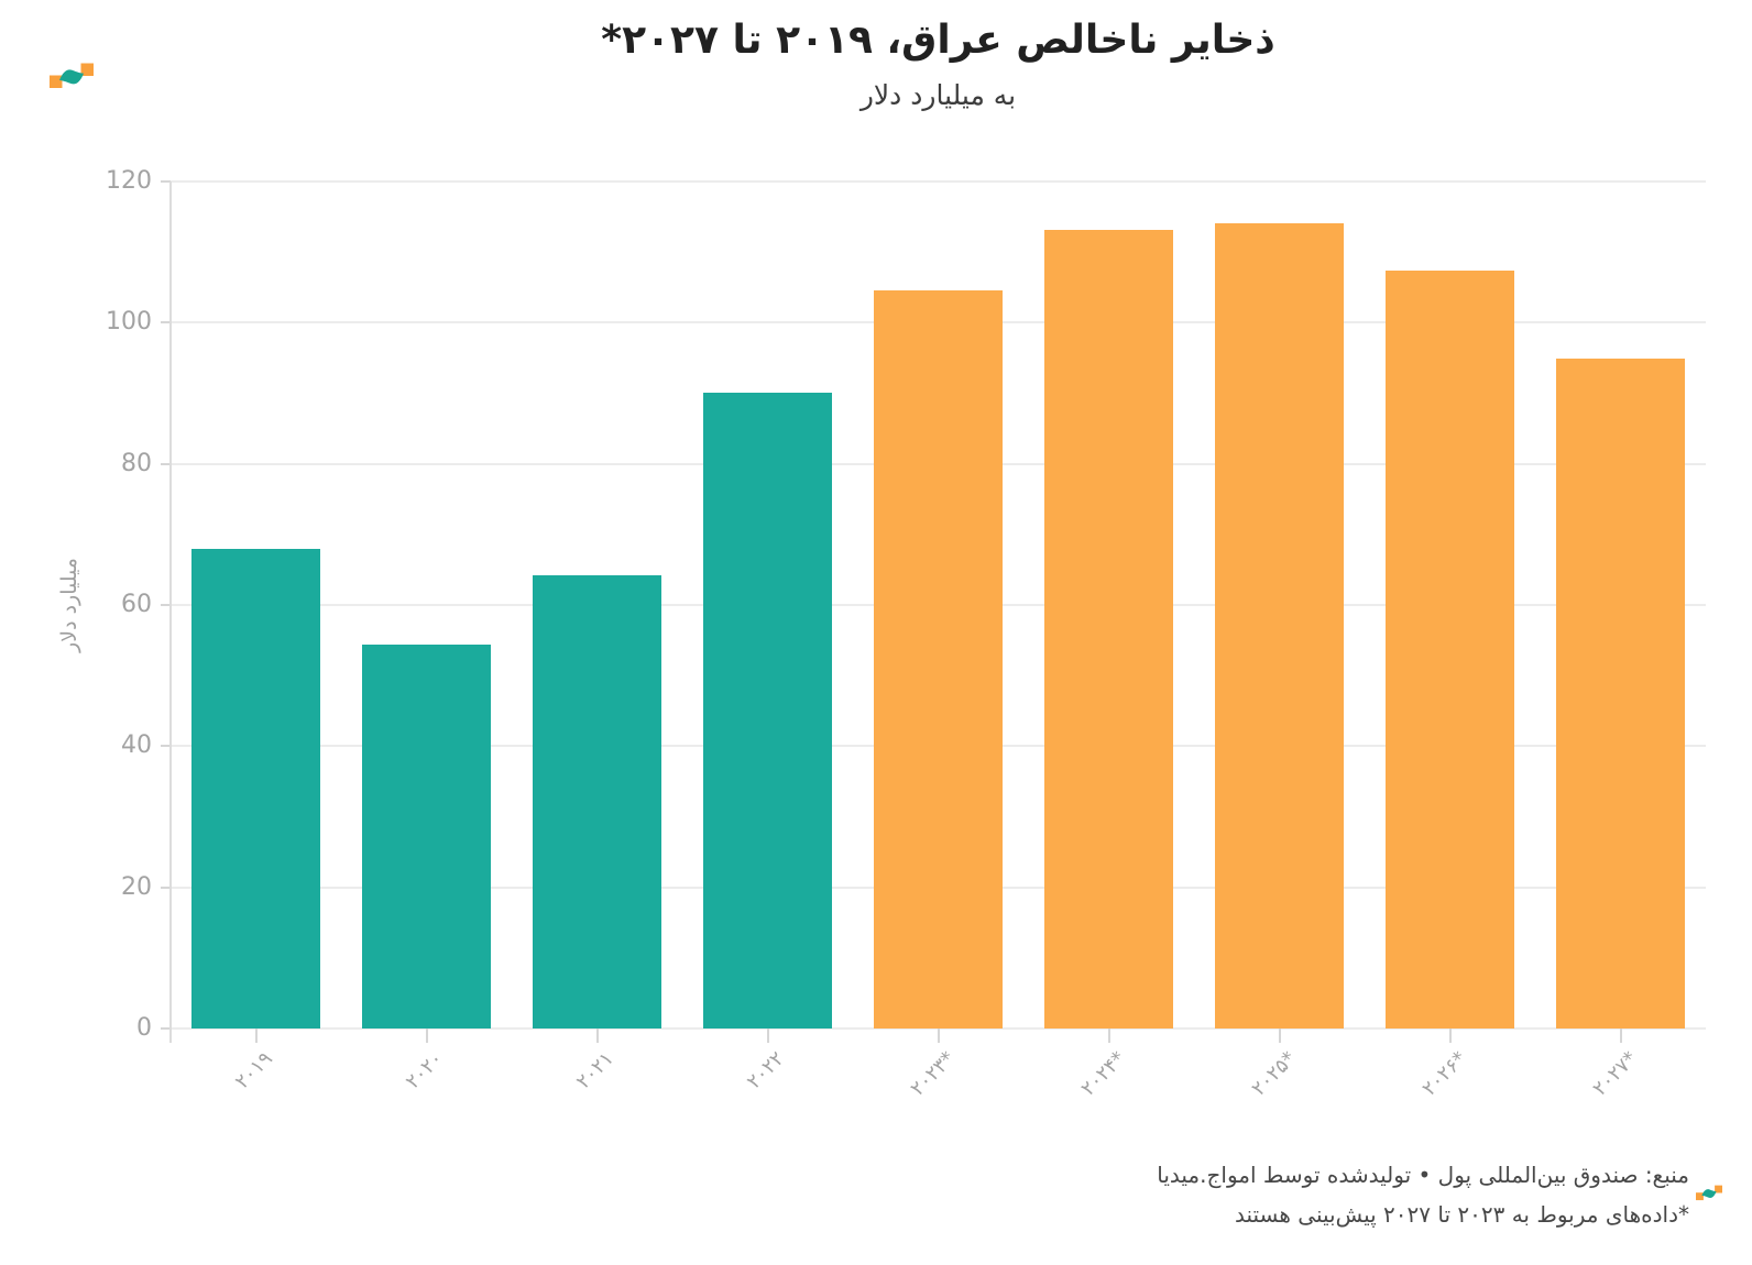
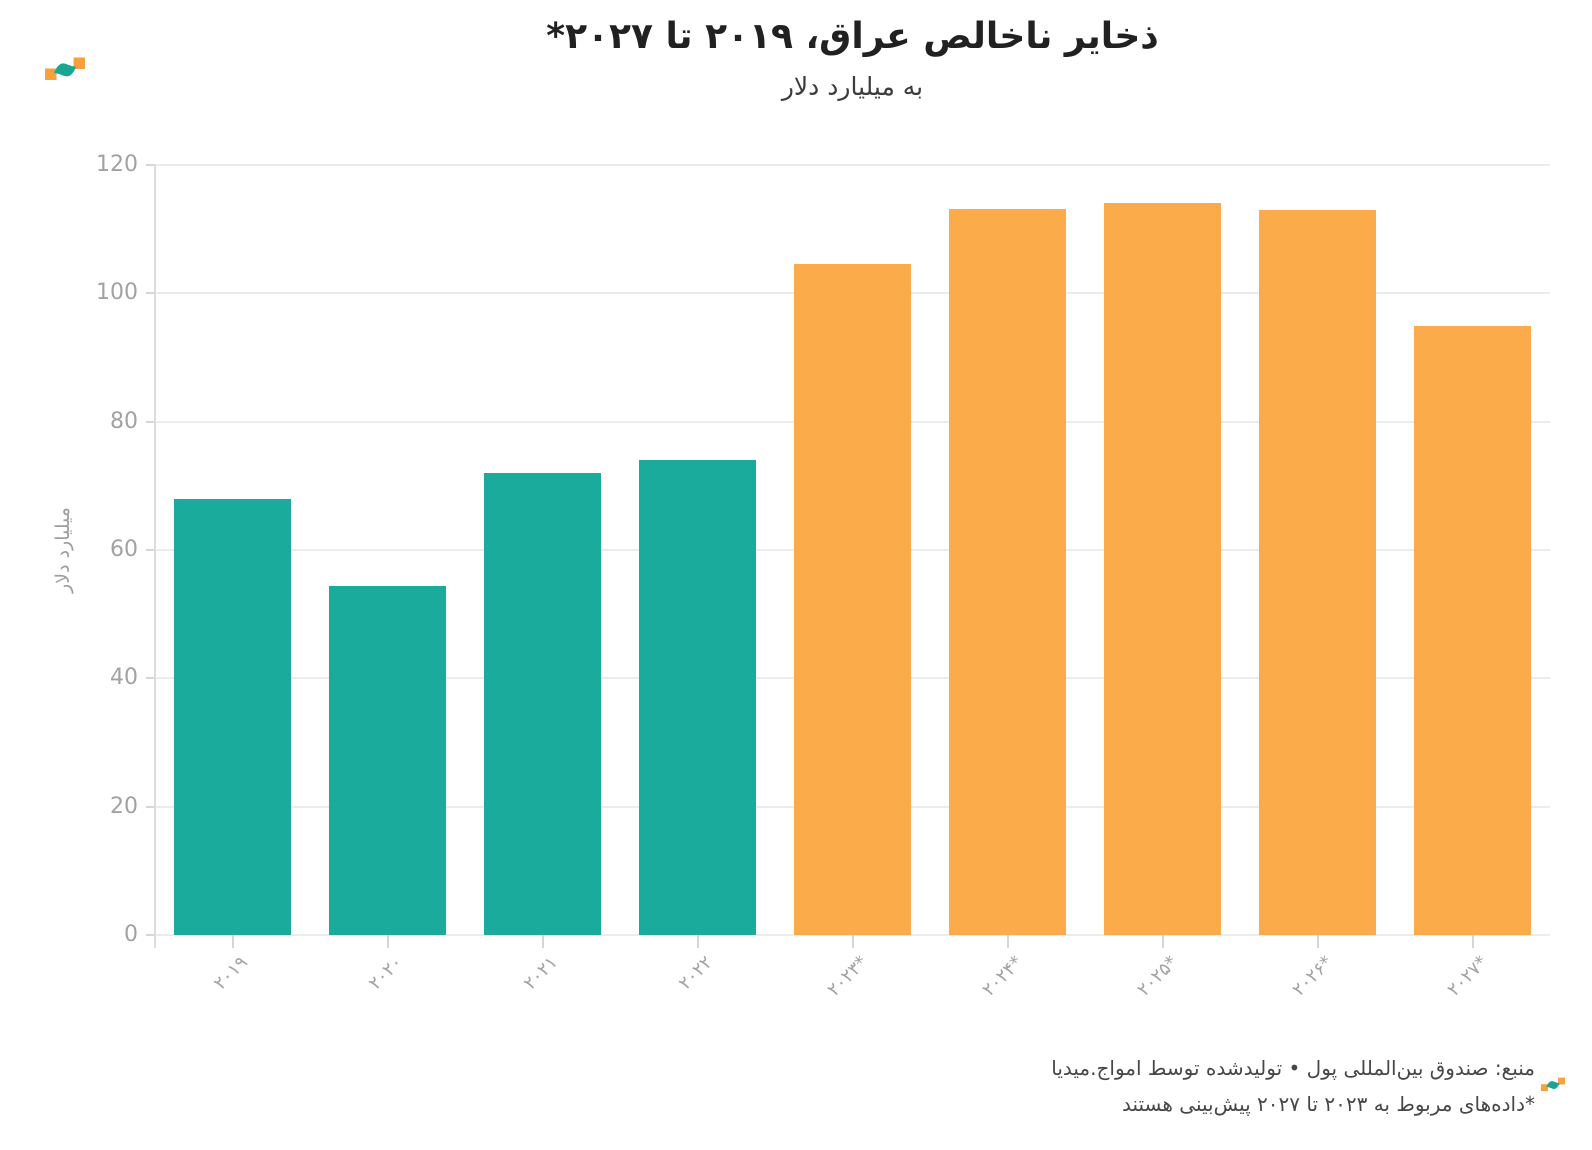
۲۰۲۱: 64 -> 72
۲۰۲۲: 90 -> 74
۲۰۲۶*: 107 -> 113
